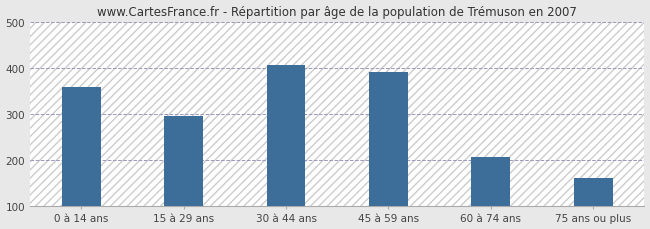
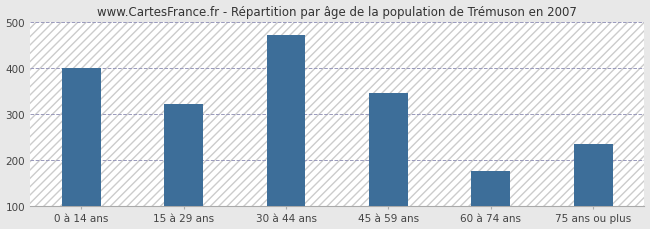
0 à 14 ans: 357 -> 400
15 à 29 ans: 294 -> 320
30 à 44 ans: 406 -> 470
45 à 59 ans: 390 -> 345
60 à 74 ans: 207 -> 175
75 ans ou plus: 161 -> 235
